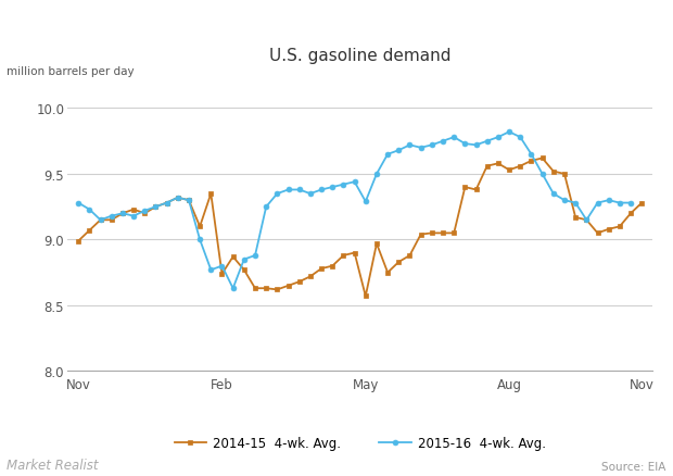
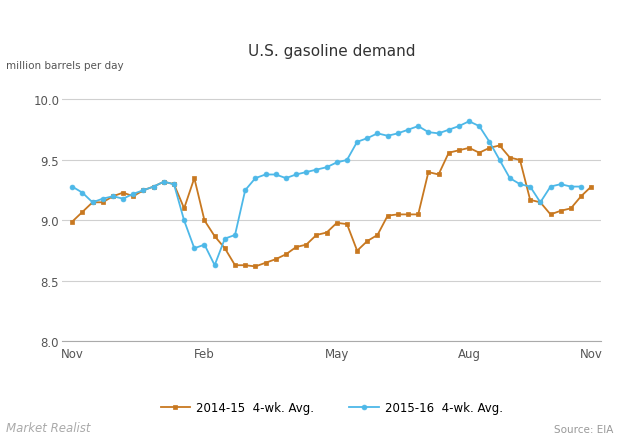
2014-15 4-wk. Avg./Feb: 8.74 -> 9.00
2014-15 4-wk. Avg./May: 8.57 -> 8.98
2015-16 4-wk. Avg./May: 9.29 -> 9.48
2014-15 4-wk. Avg./Aug: 9.53 -> 9.60
